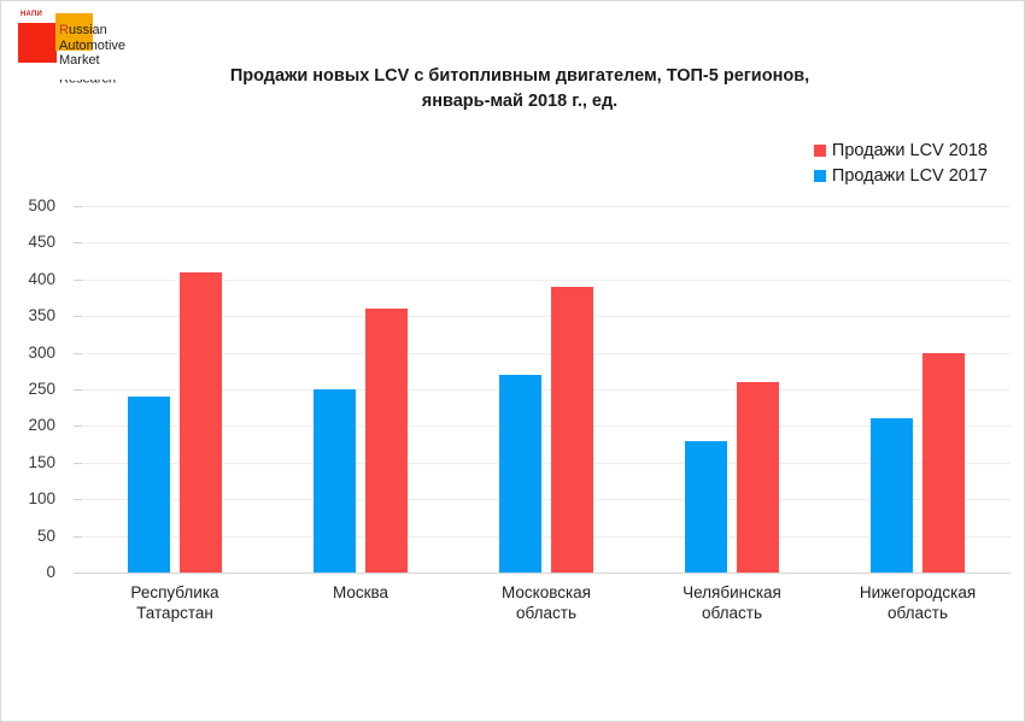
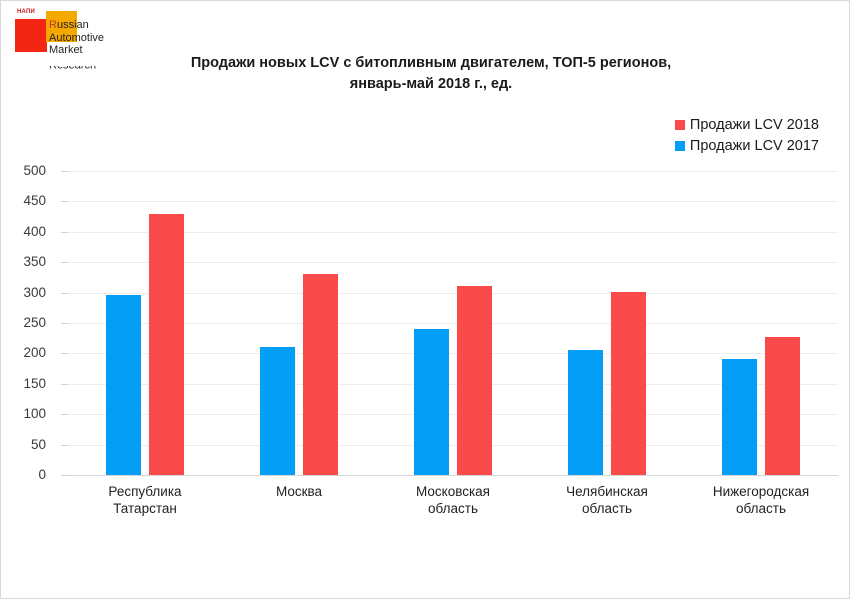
Продажи LCV 2018/Республика Татарстан: 410 -> 430
Продажи LCV 2017/Республика Татарстан: 240 -> 300
Продажи LCV 2018/Москва: 360 -> 330
Продажи LCV 2017/Москва: 250 -> 210
Продажи LCV 2018/Московская область: 390 -> 310
Продажи LCV 2017/Московская область: 270 -> 240
Продажи LCV 2018/Челябинская область: 260 -> 300
Продажи LCV 2017/Челябинская область: 180 -> 210
Продажи LCV 2018/Нижегородская область: 300 -> 230
Продажи LCV 2017/Нижегородская область: 210 -> 190
